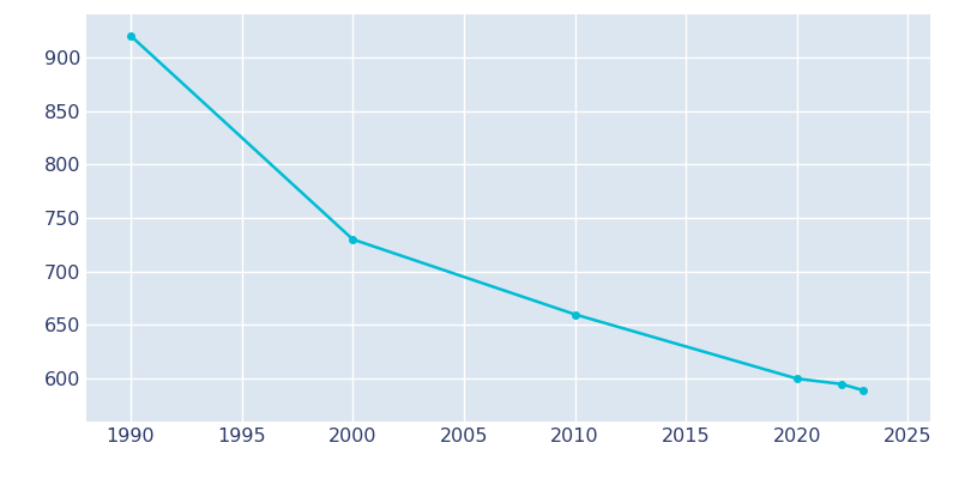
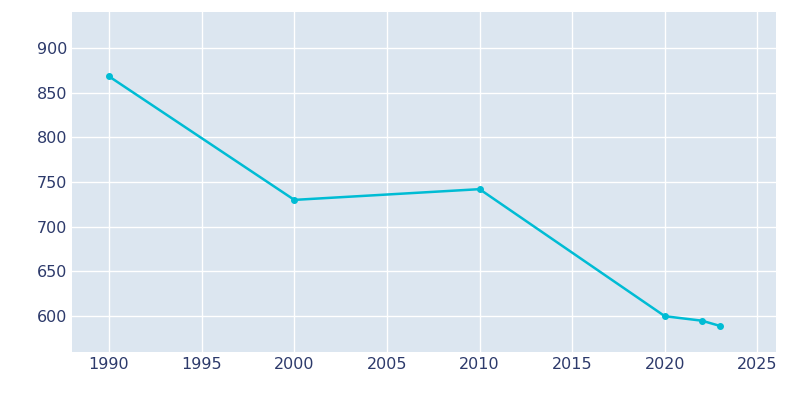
1990: 920 -> 868
2010: 660 -> 742
